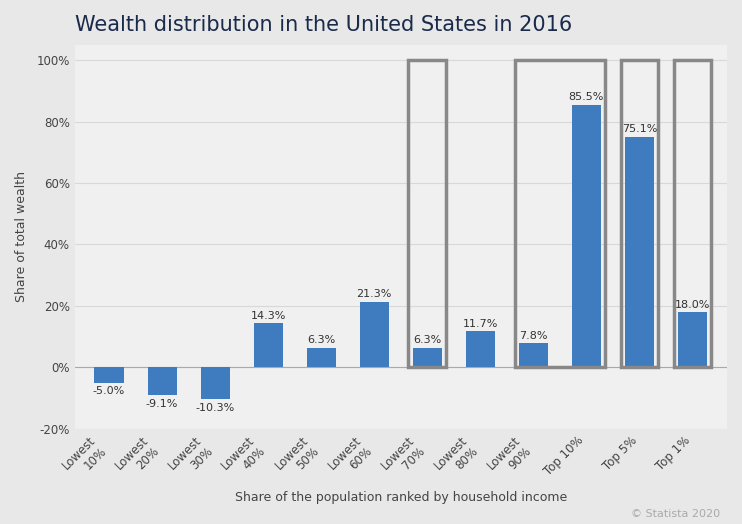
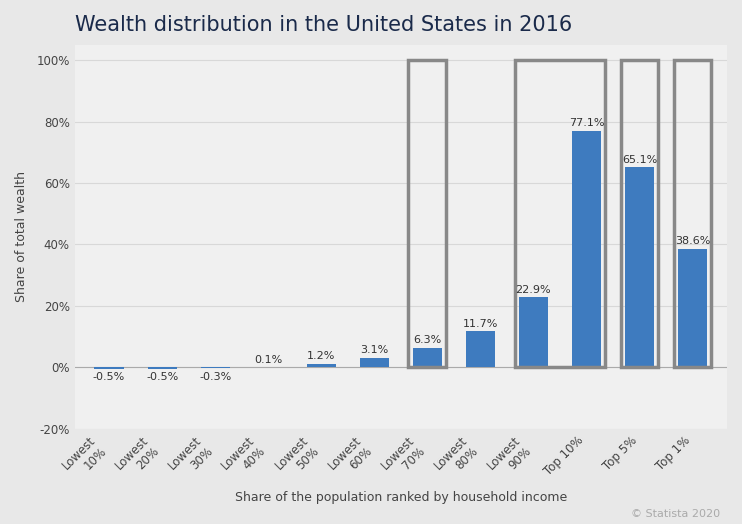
Lowest 10%: -5.0% -> -0.5%
Lowest 20%: -9.1% -> -0.5%
Lowest 30%: -10.3% -> -0.3%
Lowest 40%: 14.3% -> 0.1%
Lowest 50%: 6.3% -> 1.2%
Lowest 60%: 21.3% -> 3.1%
Lowest 90%: 7.8% -> 22.9%
Top 10%: 85.5% -> 77.1%
Top 5%: 75.1% -> 65.1%
Top 1%: 18.0% -> 38.6%
